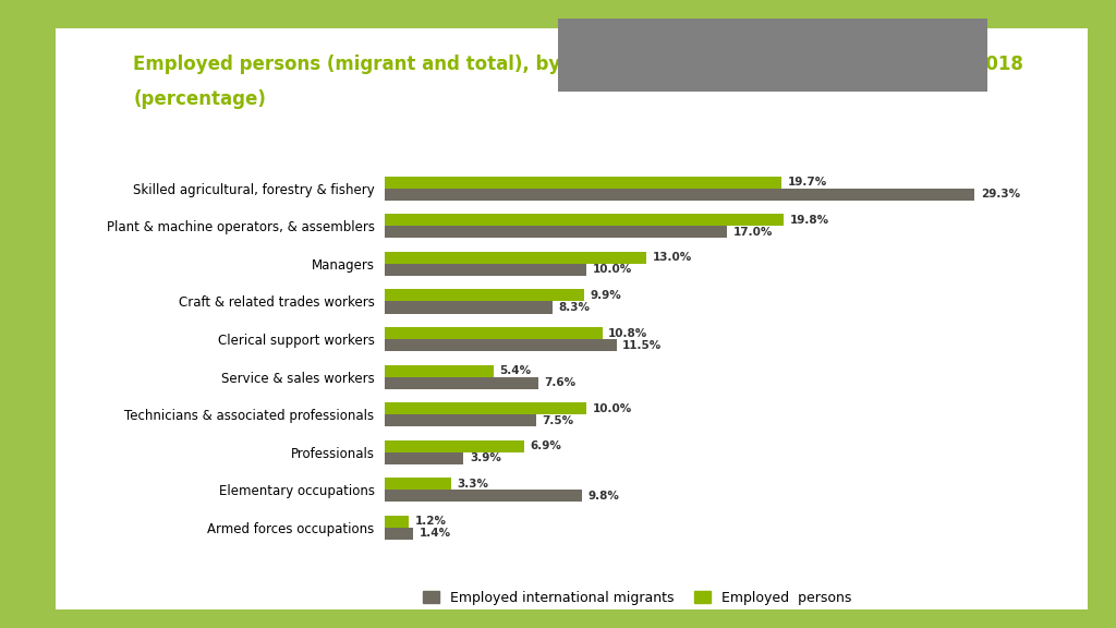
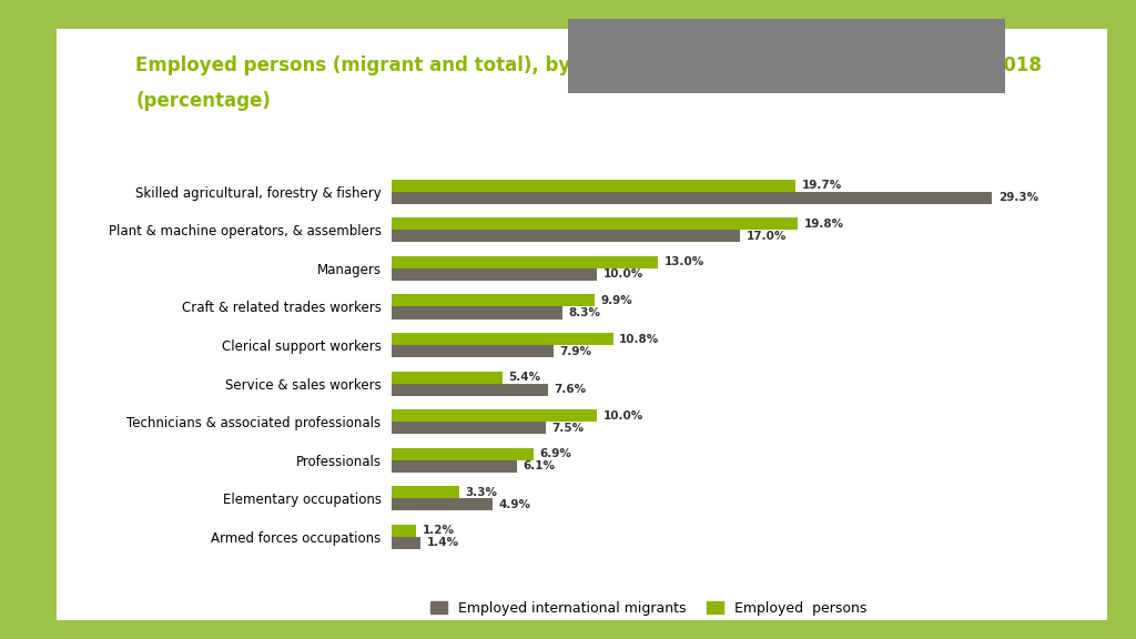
Employed international migrants/Clerical support workers: 11.5% -> 7.9%
Employed international migrants/Professionals: 3.9% -> 6.1%
Employed international migrants/Elementary occupations: 9.8% -> 4.9%
